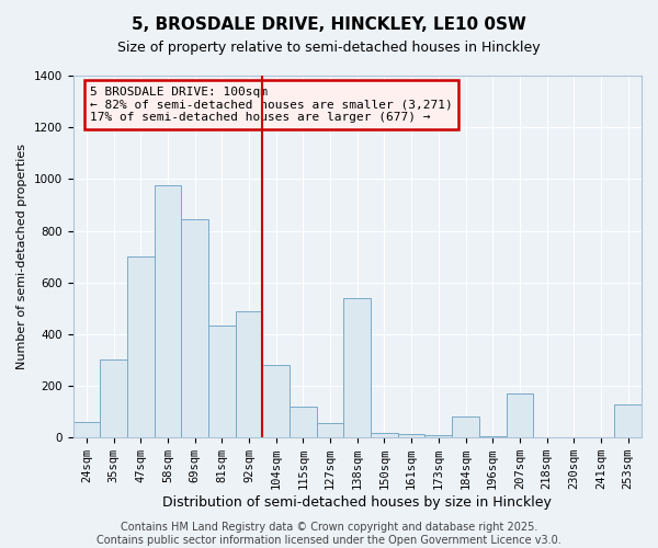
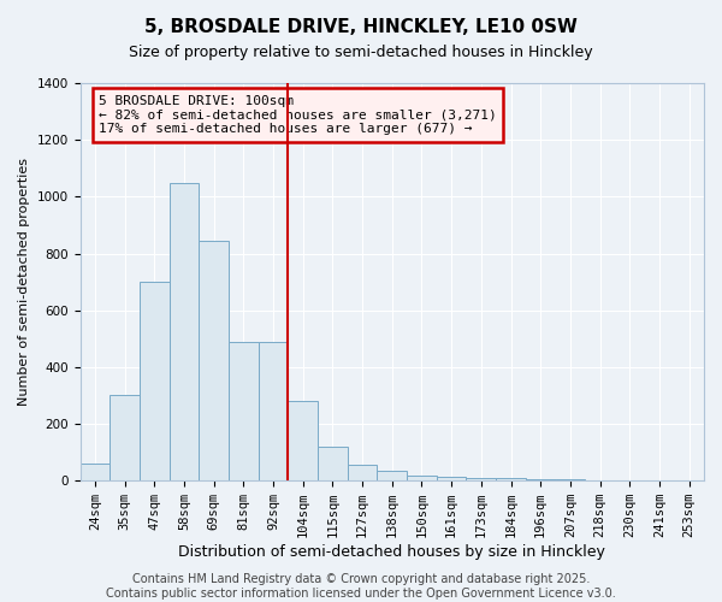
58sqm: 975 -> 1050
81sqm: 435 -> 490
138sqm: 540 -> 35
184sqm: 80 -> 8
207sqm: 170 -> 4
253sqm: 130 -> 1
